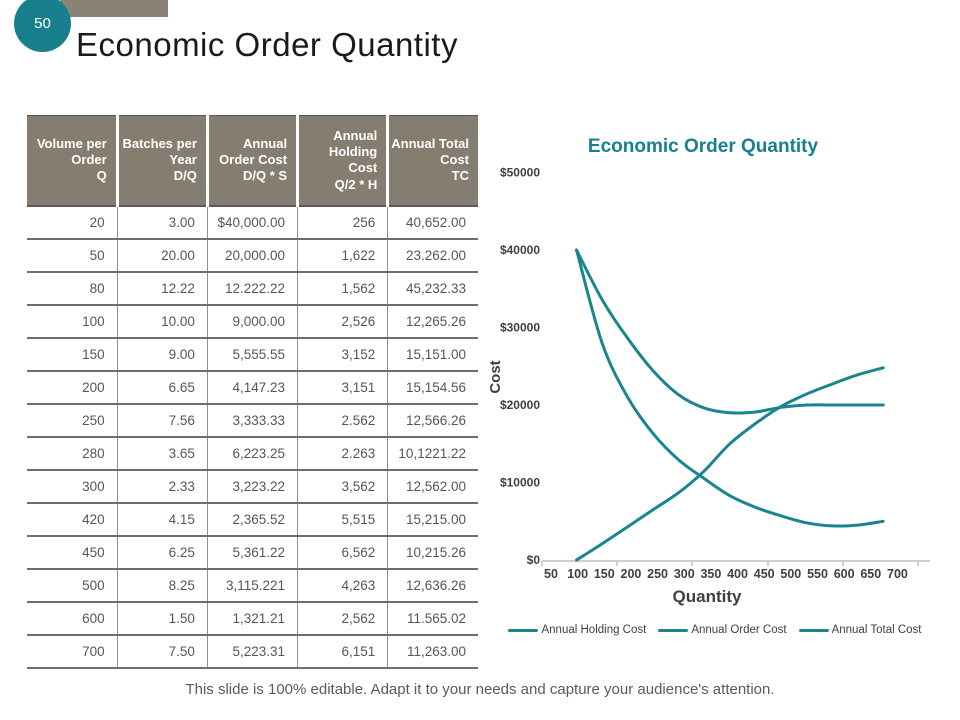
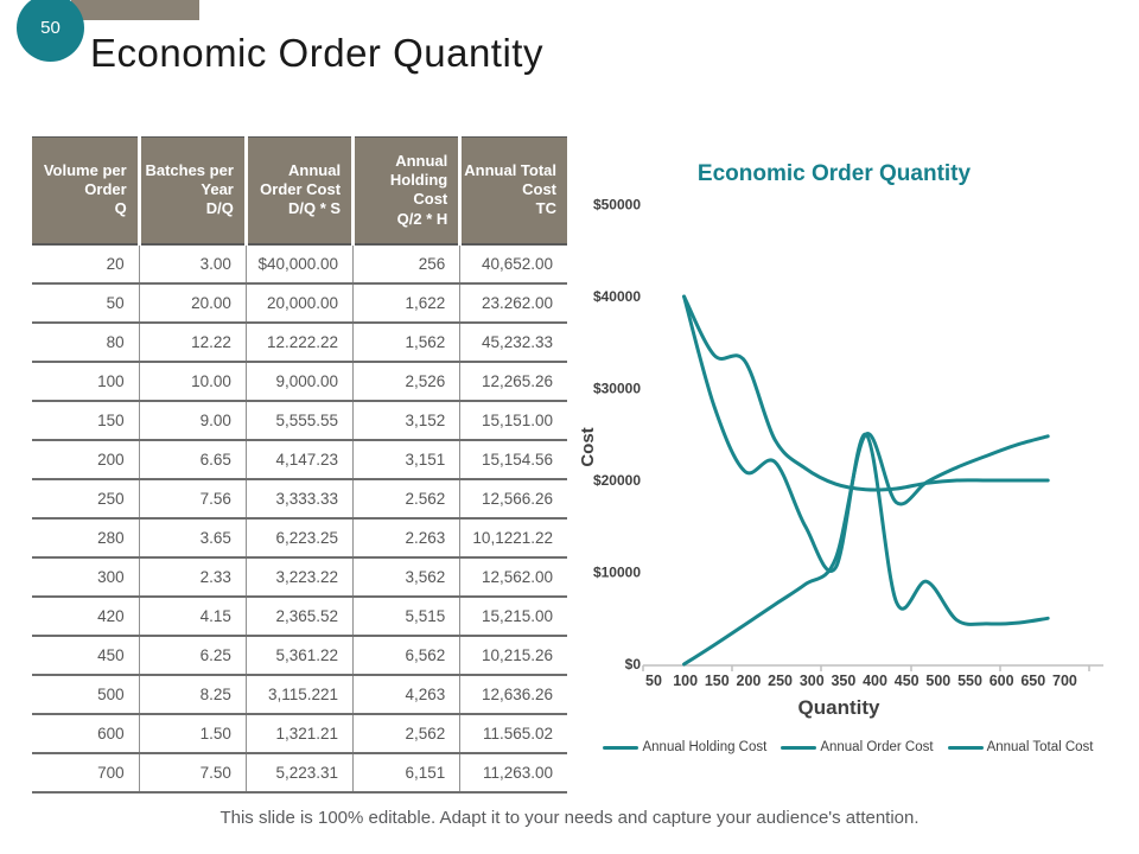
Annual Total Cost/200: $29000 -> $33000
Annual Order Cost/250: $16000 -> $22000
Annual Order Cost/300: $13000 -> $15000
Annual Holding Cost/400: $15000 -> $25000
Annual Order Cost/400: $8000 -> $25000
Annual Order Cost/500: $6000 -> $9000
